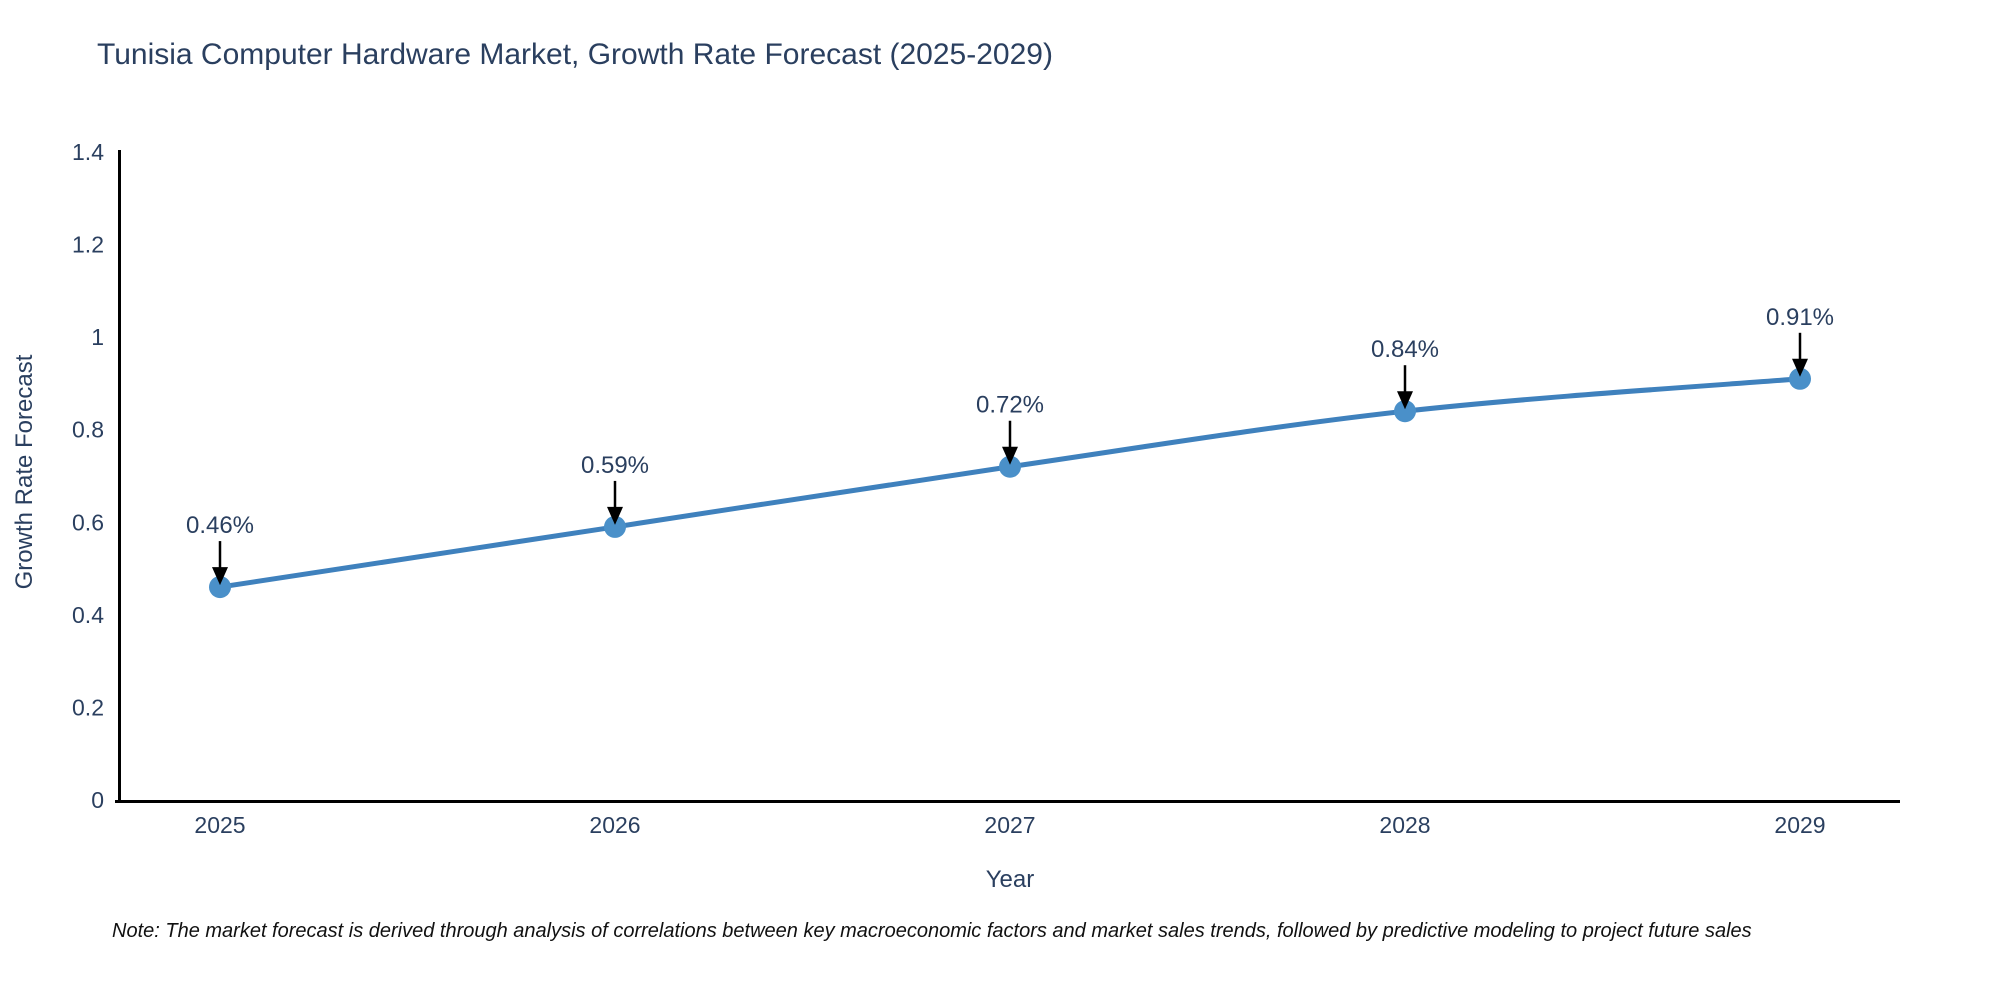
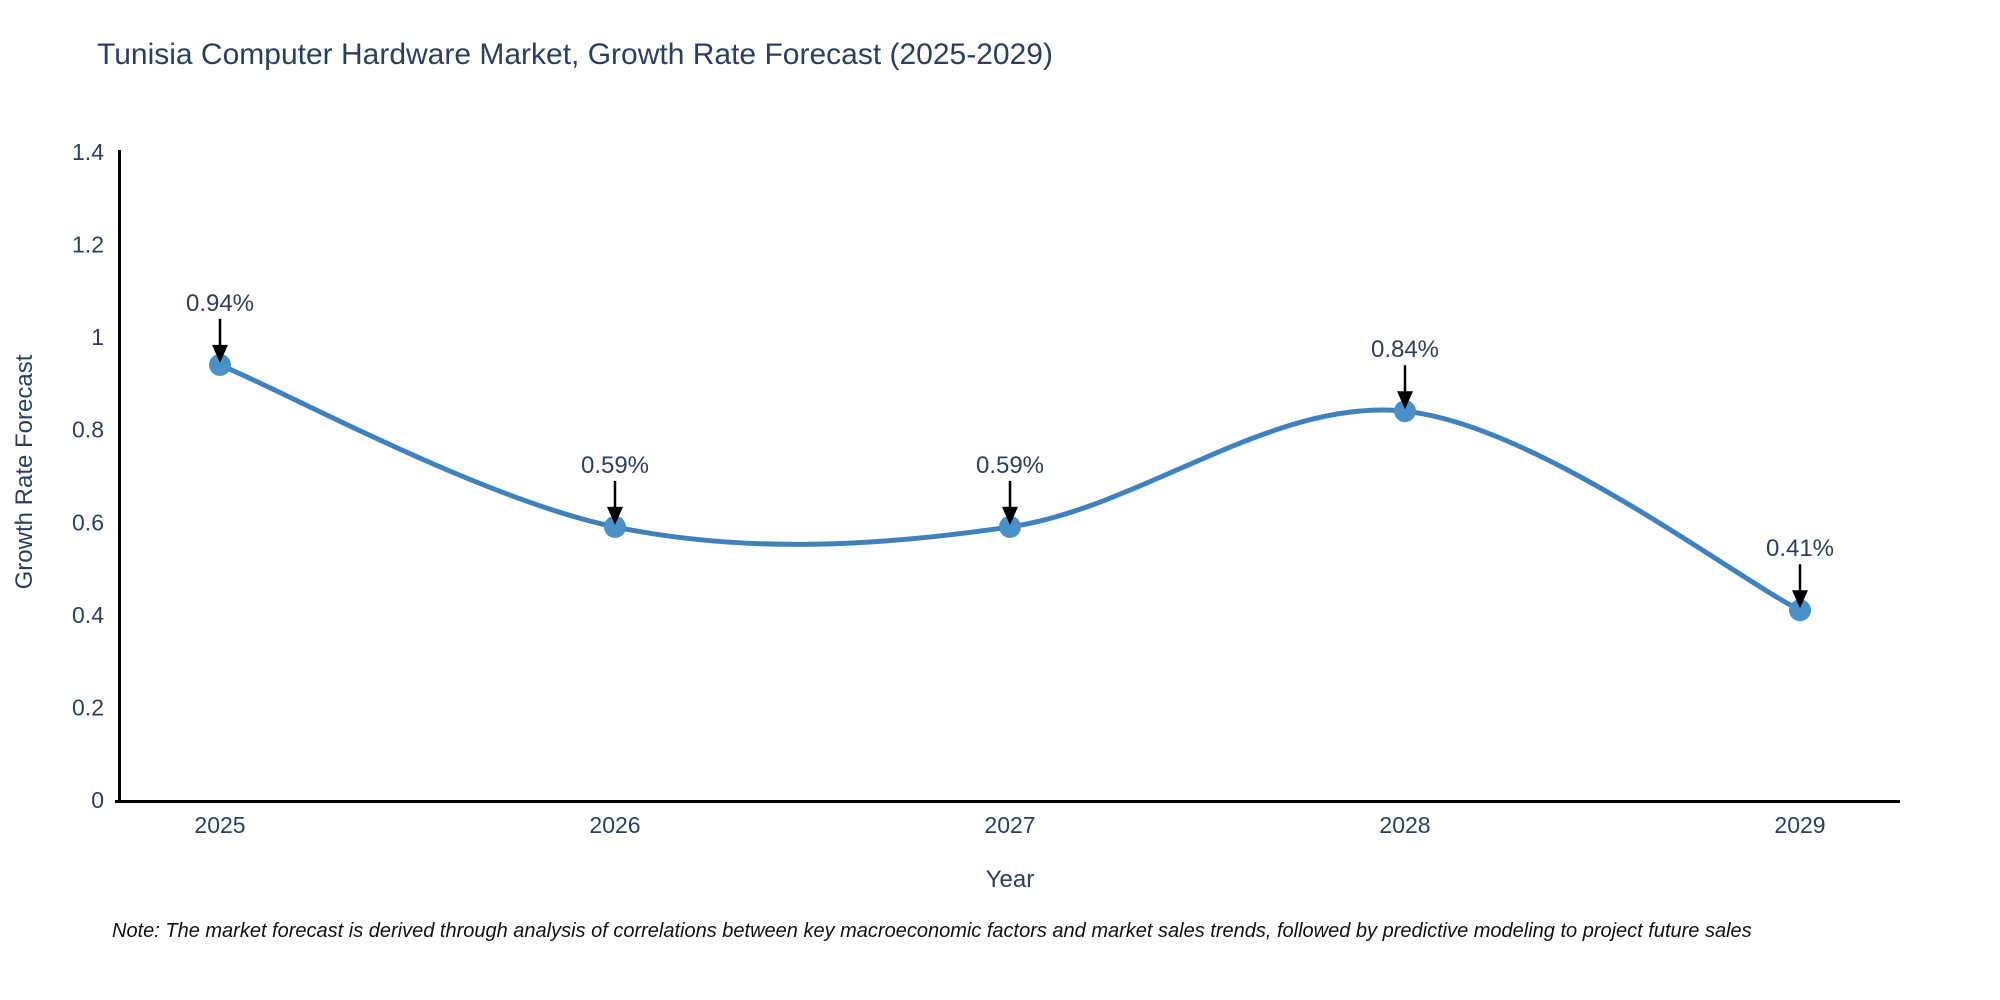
2025: 0.46% -> 0.94%
2027: 0.72% -> 0.59%
2029: 0.91% -> 0.41%
